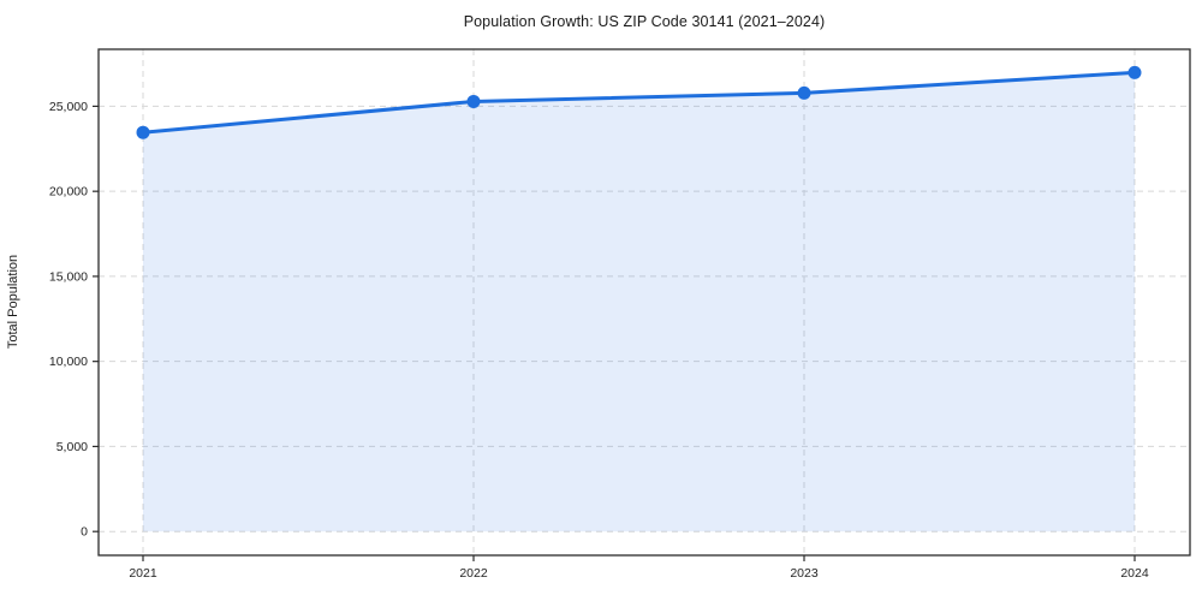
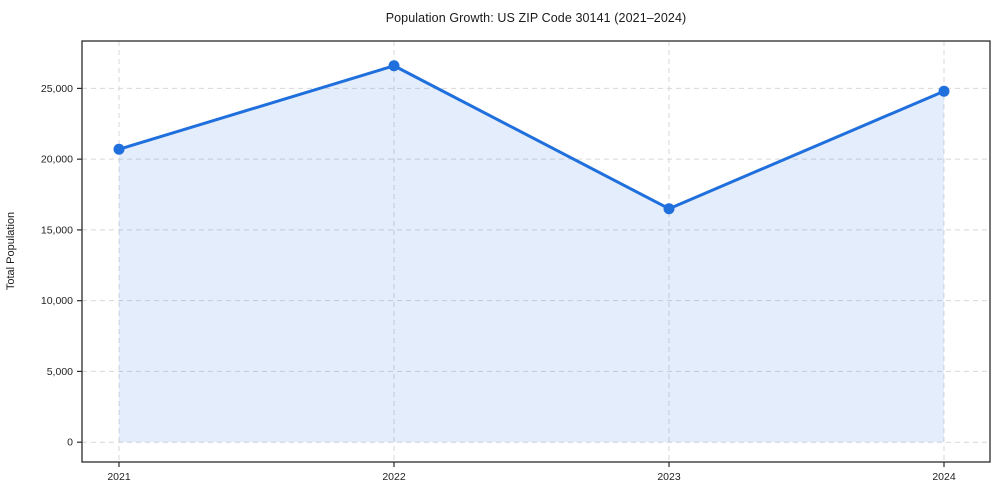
2021: 23500 -> 20700
2022: 25300 -> 26600
2023: 25800 -> 16500
2024: 27000 -> 24800
